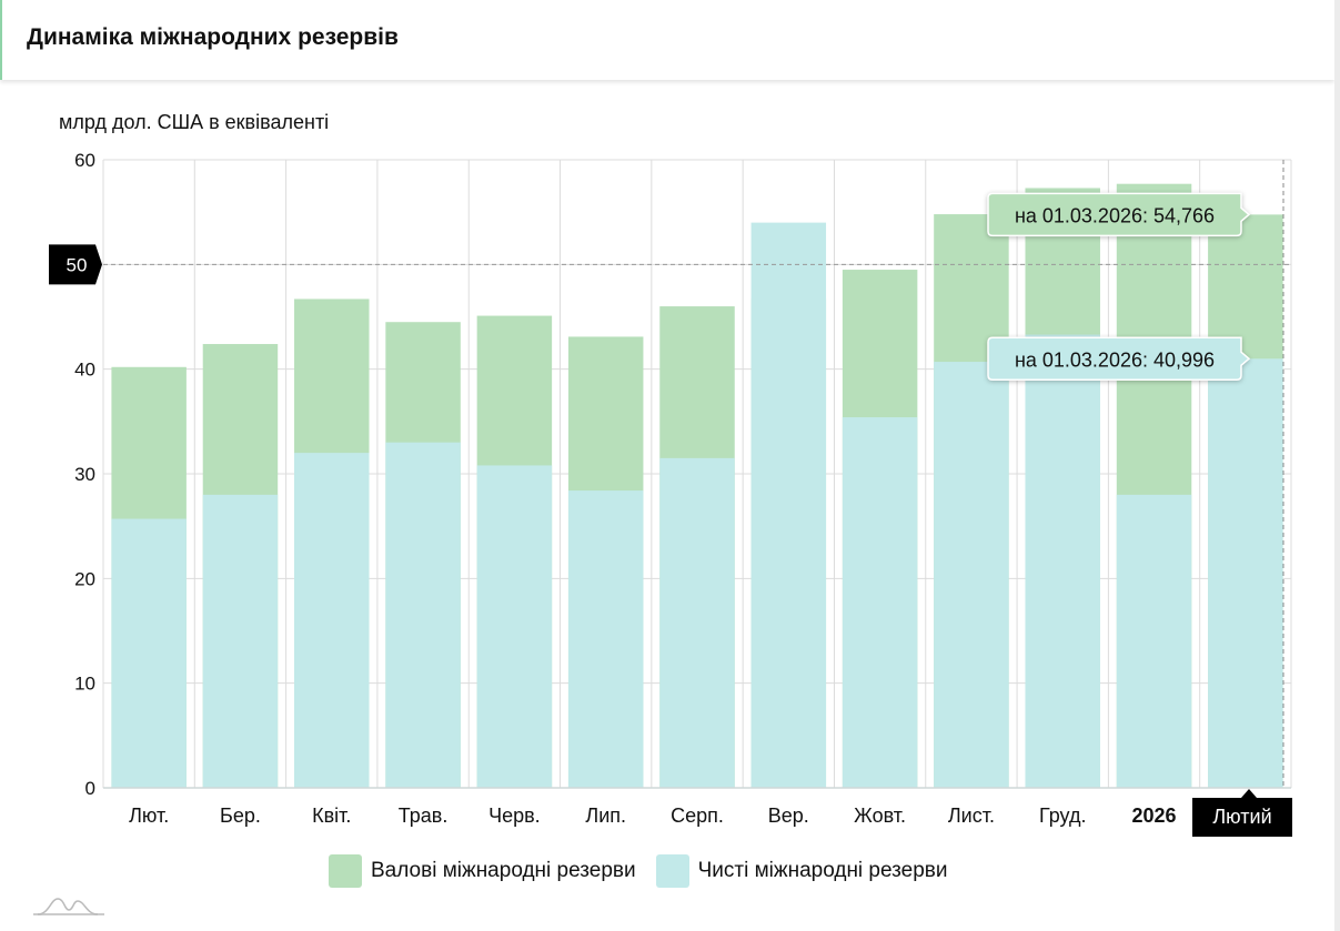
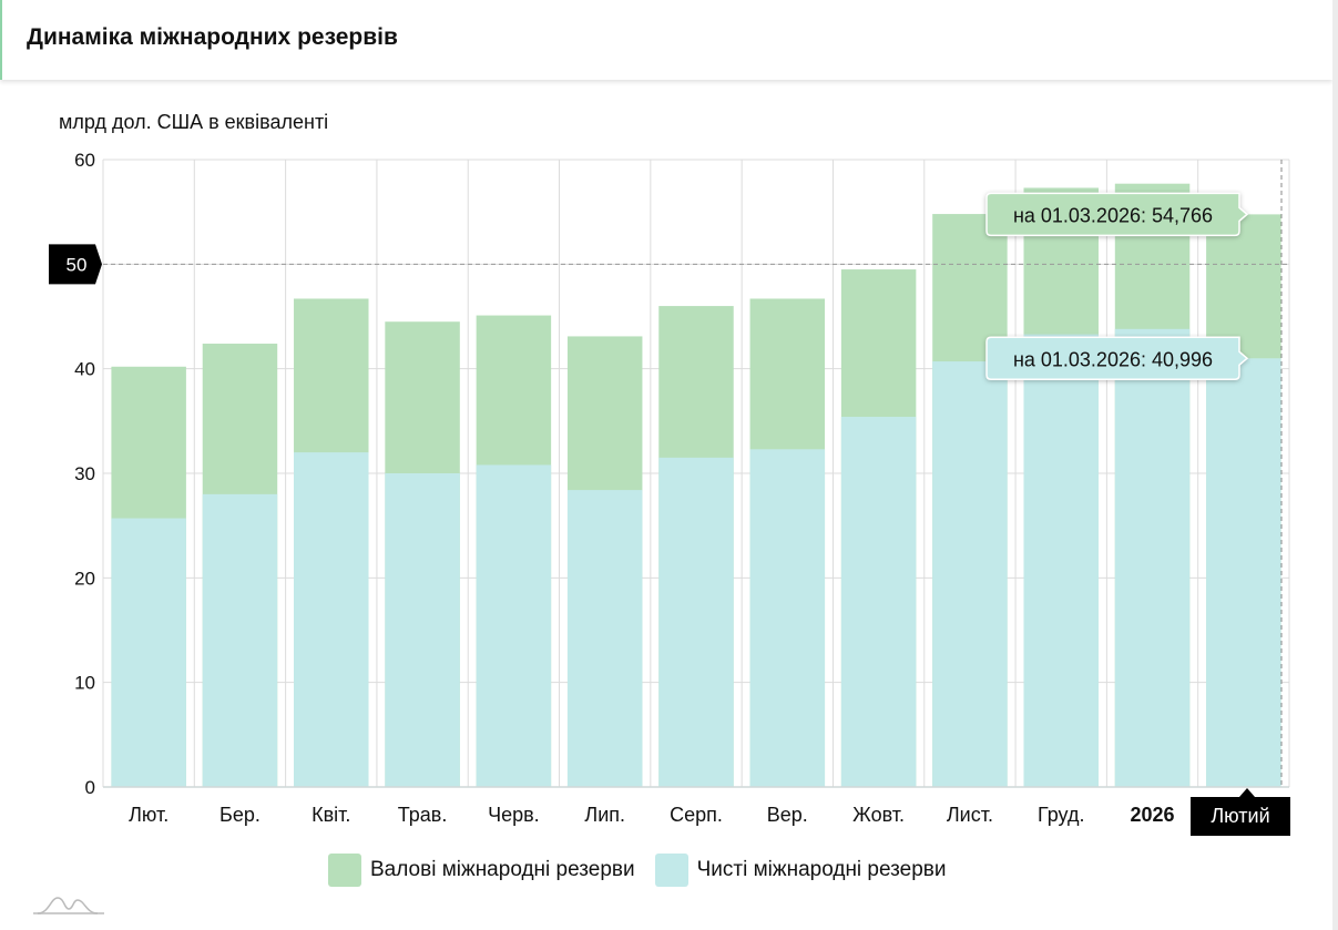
Чисті міжнародні резерви/Трав.: 33 -> 30
Чисті міжнародні резерви/Вер.: 54 -> 32
Чисті міжнародні резерви/2026: 28 -> 44
